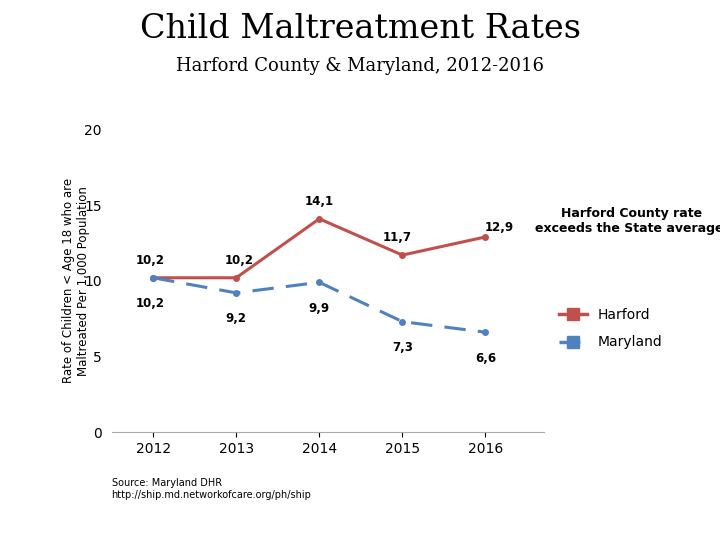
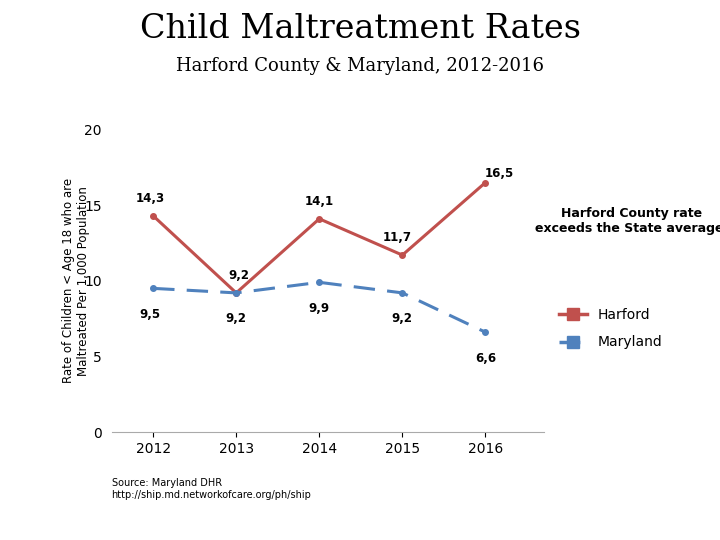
Harford/2012: 10,2 -> 14,3
Maryland/2012: 10,2 -> 9,5
Harford/2013: 10,2 -> 9,2
Maryland/2015: 7,3 -> 9,2
Harford/2016: 12,9 -> 16,5
